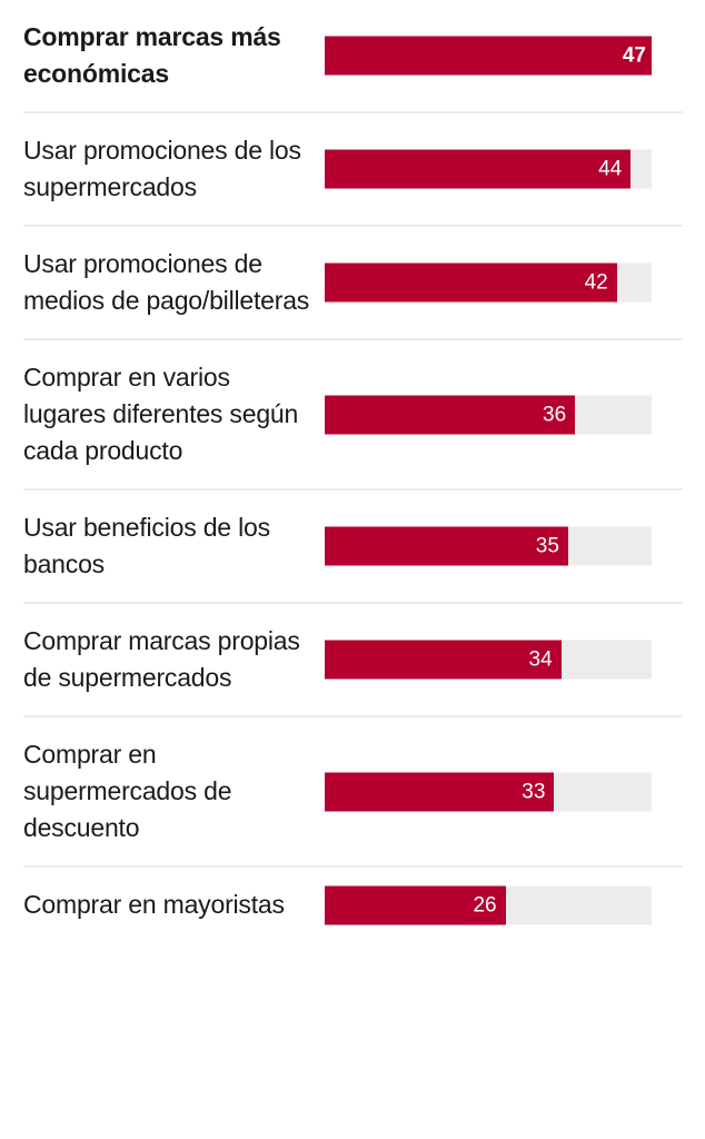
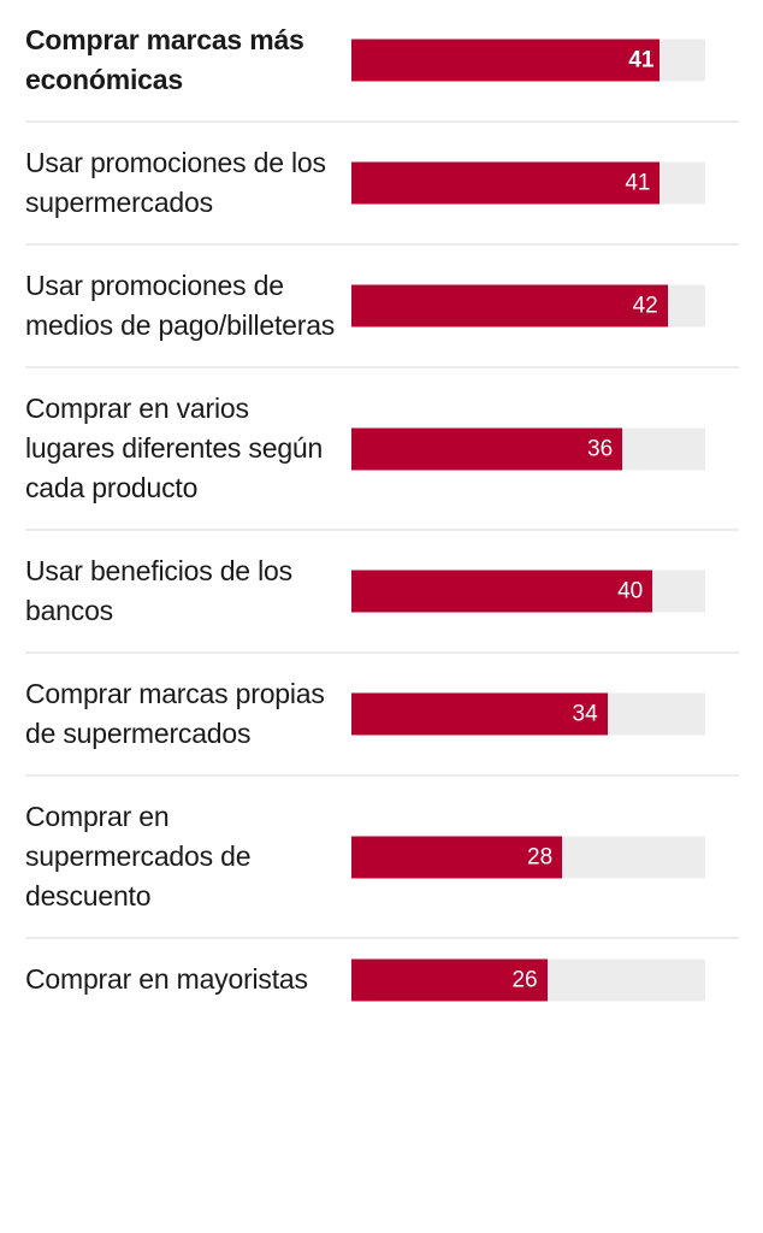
Comprar marcas más económicas: 47 -> 41
Usar promociones de los supermercados: 44 -> 41
Usar beneficios de los bancos: 35 -> 40
Comprar en supermercados de descuento: 33 -> 28
